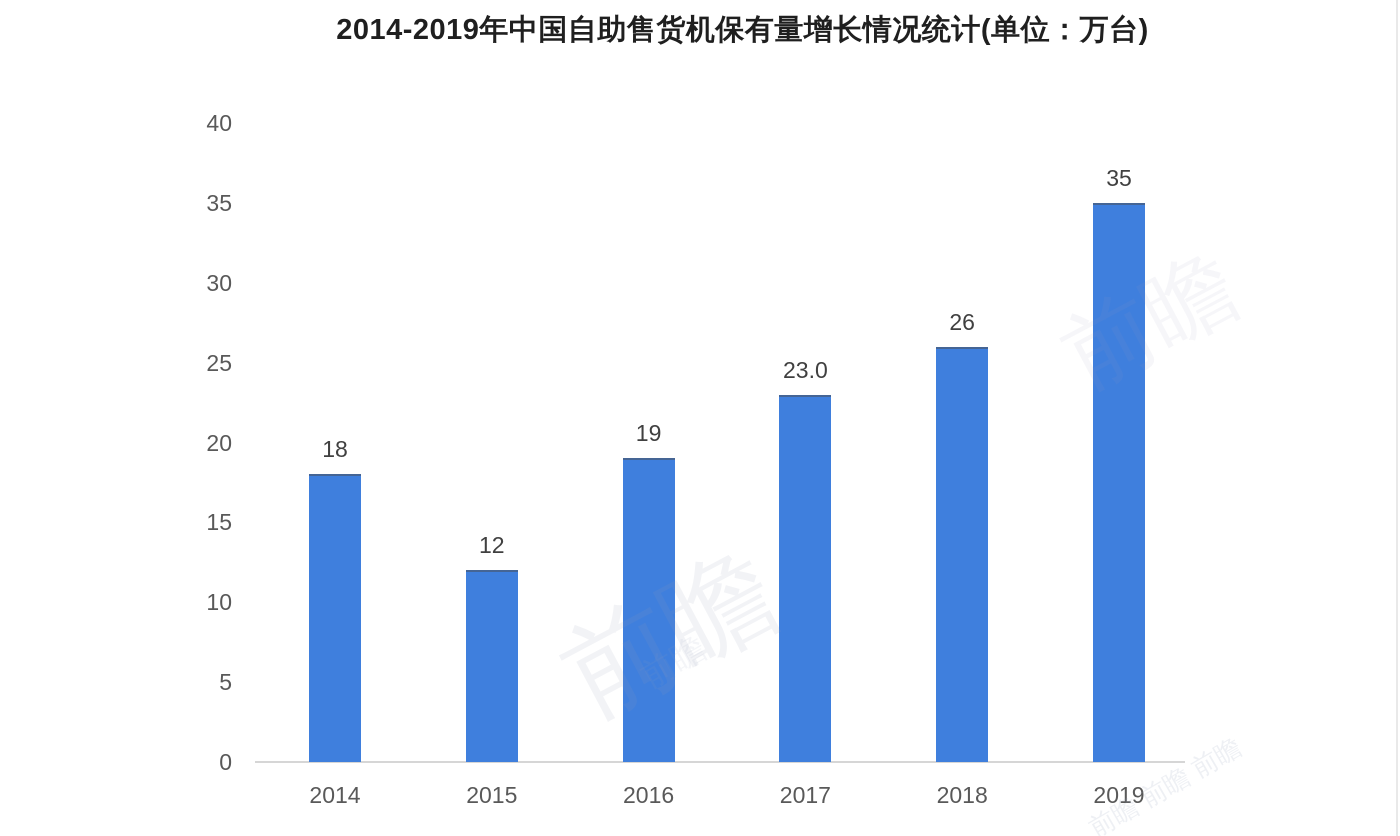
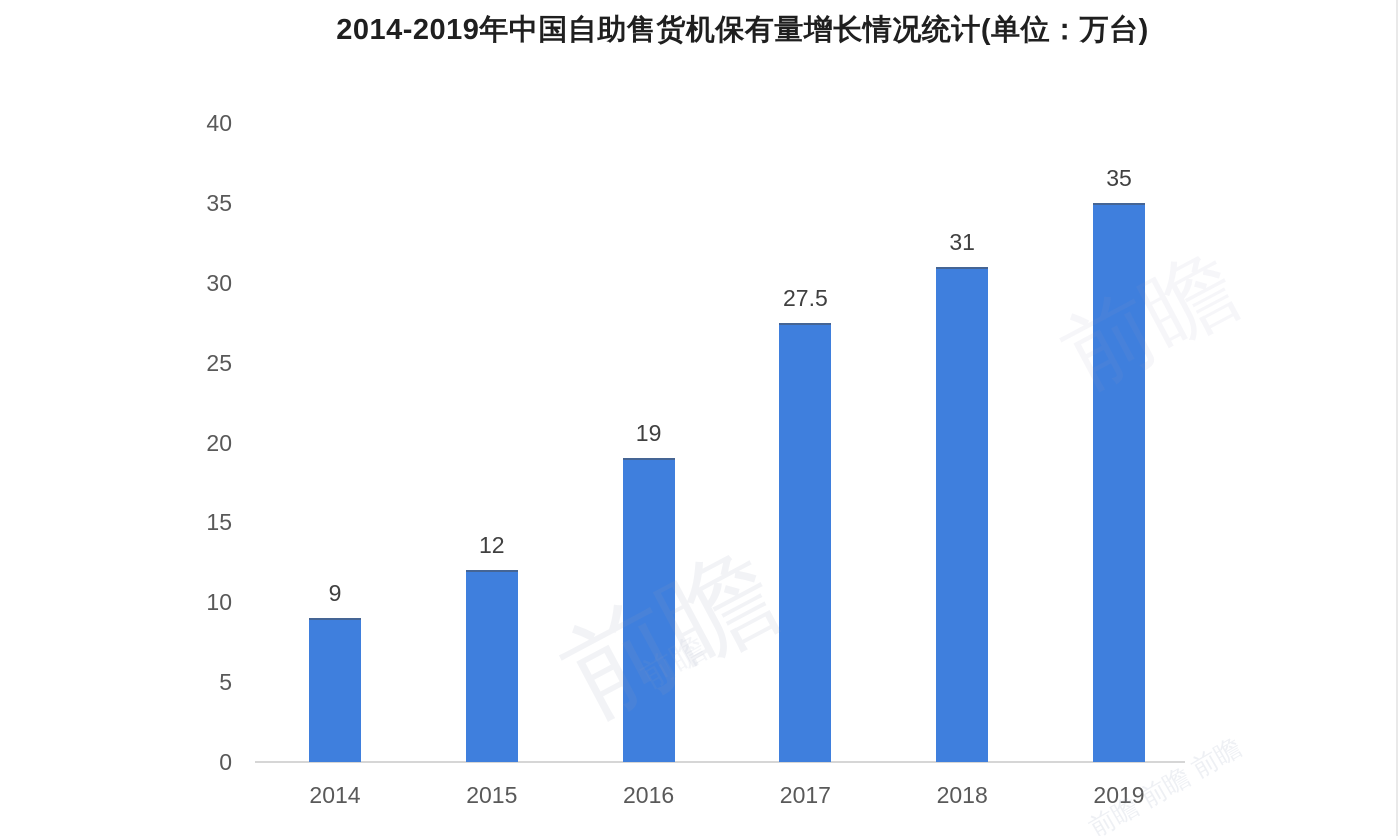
2014: 18 -> 9
2017: 23.0 -> 27.5
2018: 26 -> 31
